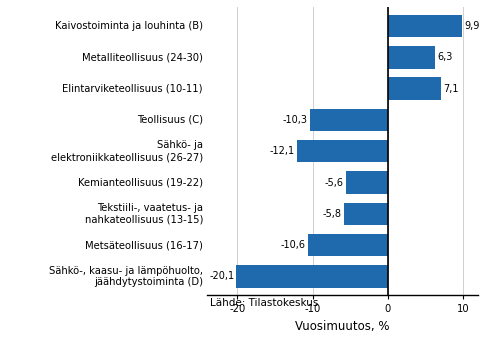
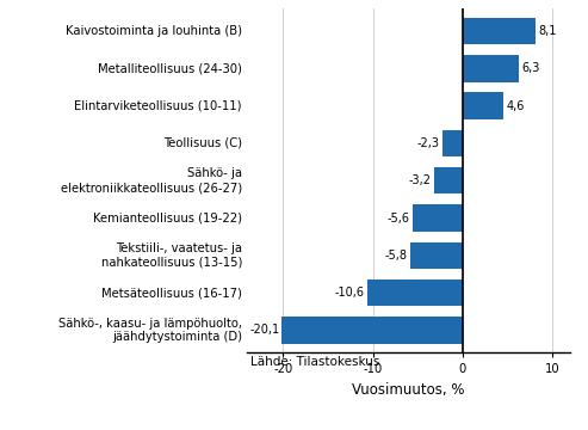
Kaivostoiminta ja louhinta (B): 9,9 -> 8,1
Elintarviketeollisuus (10-11): 7,1 -> 4,6
Teollisuus (C): -10,3 -> -2,3
Sähkö- ja elektroniikkateollisuus (26-27): -12,1 -> -3,2
